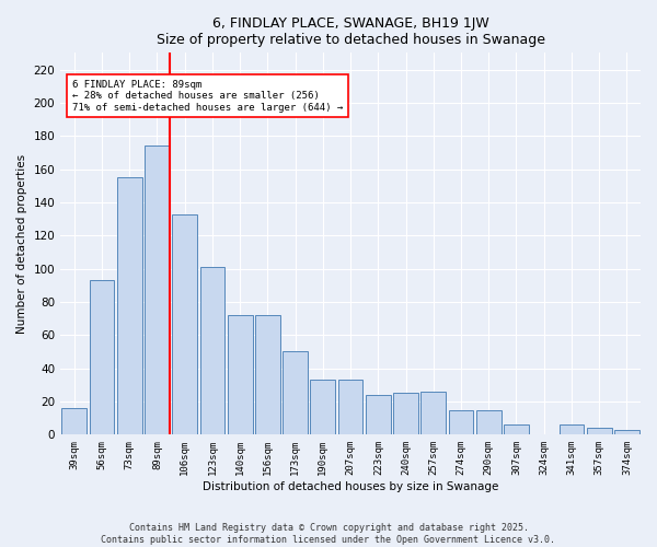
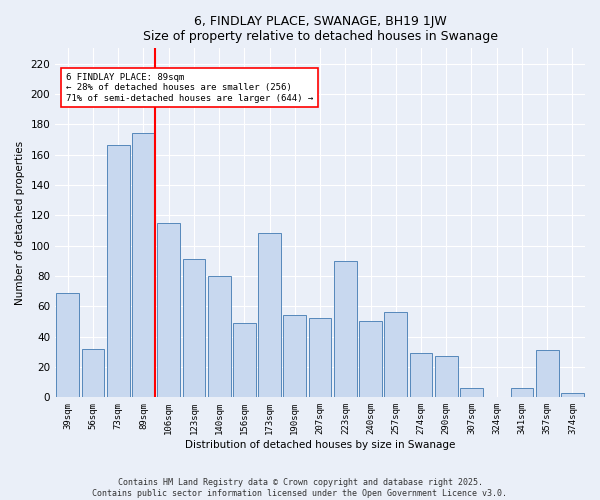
39sqm: 16 -> 69
56sqm: 93 -> 32
73sqm: 155 -> 166
106sqm: 133 -> 115
123sqm: 101 -> 91
140sqm: 72 -> 80
156sqm: 72 -> 49
173sqm: 50 -> 108
190sqm: 33 -> 54
207sqm: 33 -> 52
223sqm: 24 -> 90
240sqm: 25 -> 50
257sqm: 26 -> 56
274sqm: 15 -> 29
290sqm: 15 -> 27
357sqm: 4 -> 31
